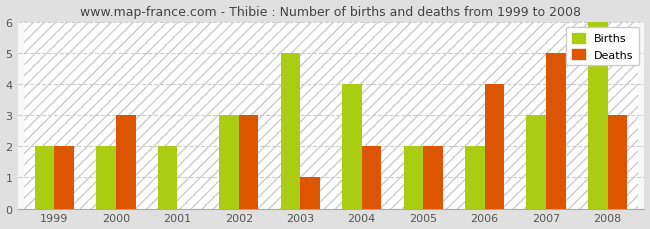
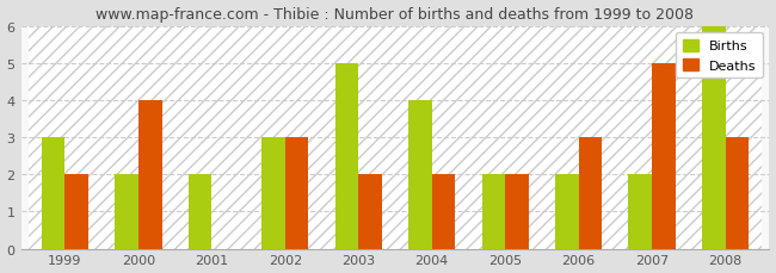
Births/1999: 2 -> 3
Deaths/2000: 3 -> 4
Deaths/2003: 1 -> 2
Deaths/2006: 4 -> 3
Births/2007: 3 -> 2
